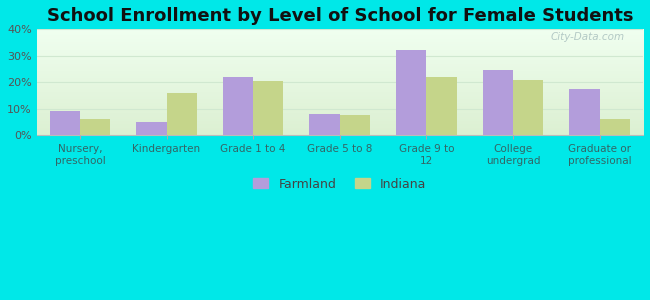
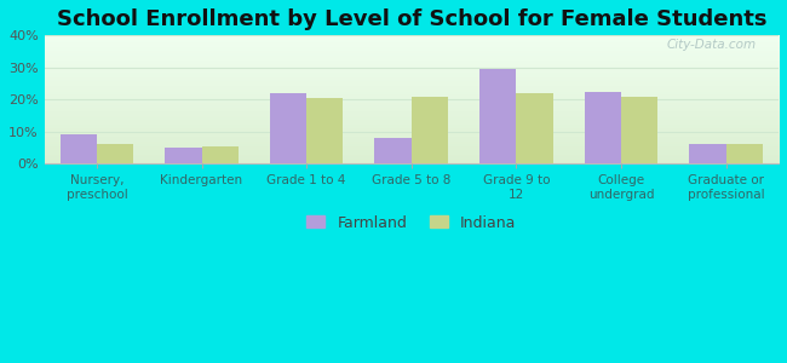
Indiana/Kindergarten: 16.0% -> 5.5%
Indiana/Grade 5 to 8: 7.5% -> 21.0%
Farmland/Grade 9 to 12: 32.0% -> 29.5%
Farmland/College undergrad: 24.5% -> 22.5%
Farmland/Graduate or professional: 17.5% -> 6.0%
